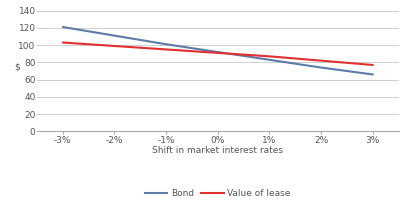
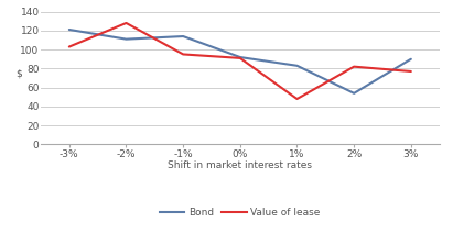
Value of lease/-2%: 99 -> 128
Bond/-1%: 101 -> 114
Value of lease/1%: 87 -> 48
Bond/2%: 74 -> 54
Bond/3%: 66 -> 90
